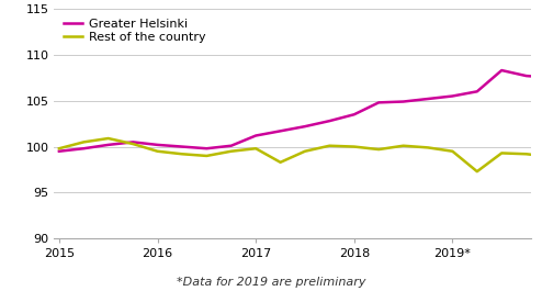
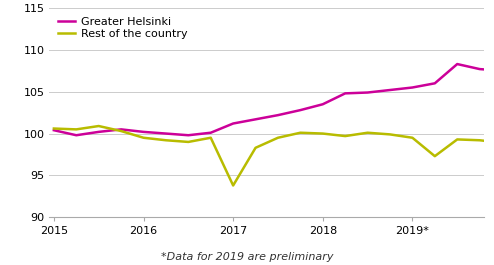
Greater Helsinki/2015: 99.5 -> 100.4
Rest of the country/2015: 99.8 -> 100.6
Rest of the country/2017: 99.8 -> 93.8
